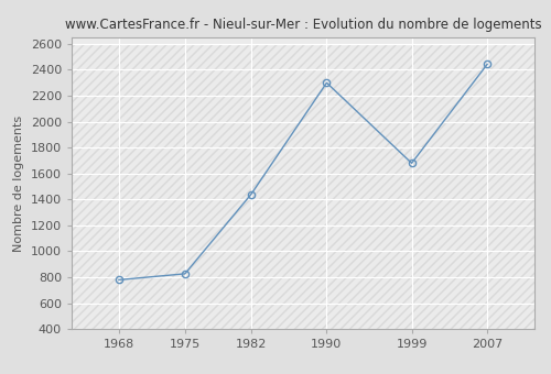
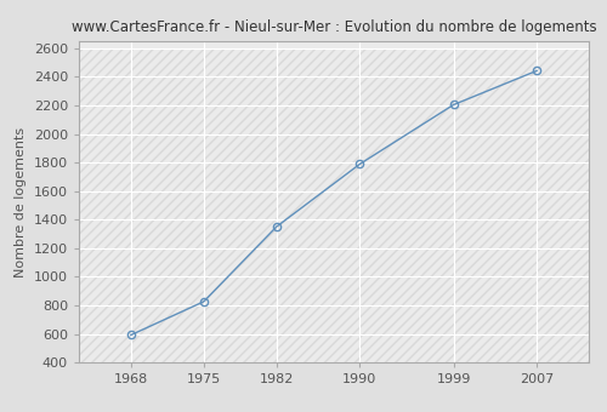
1968: 780 -> 590
1982: 1440 -> 1350
1990: 2300 -> 1790
1999: 1680 -> 2200
